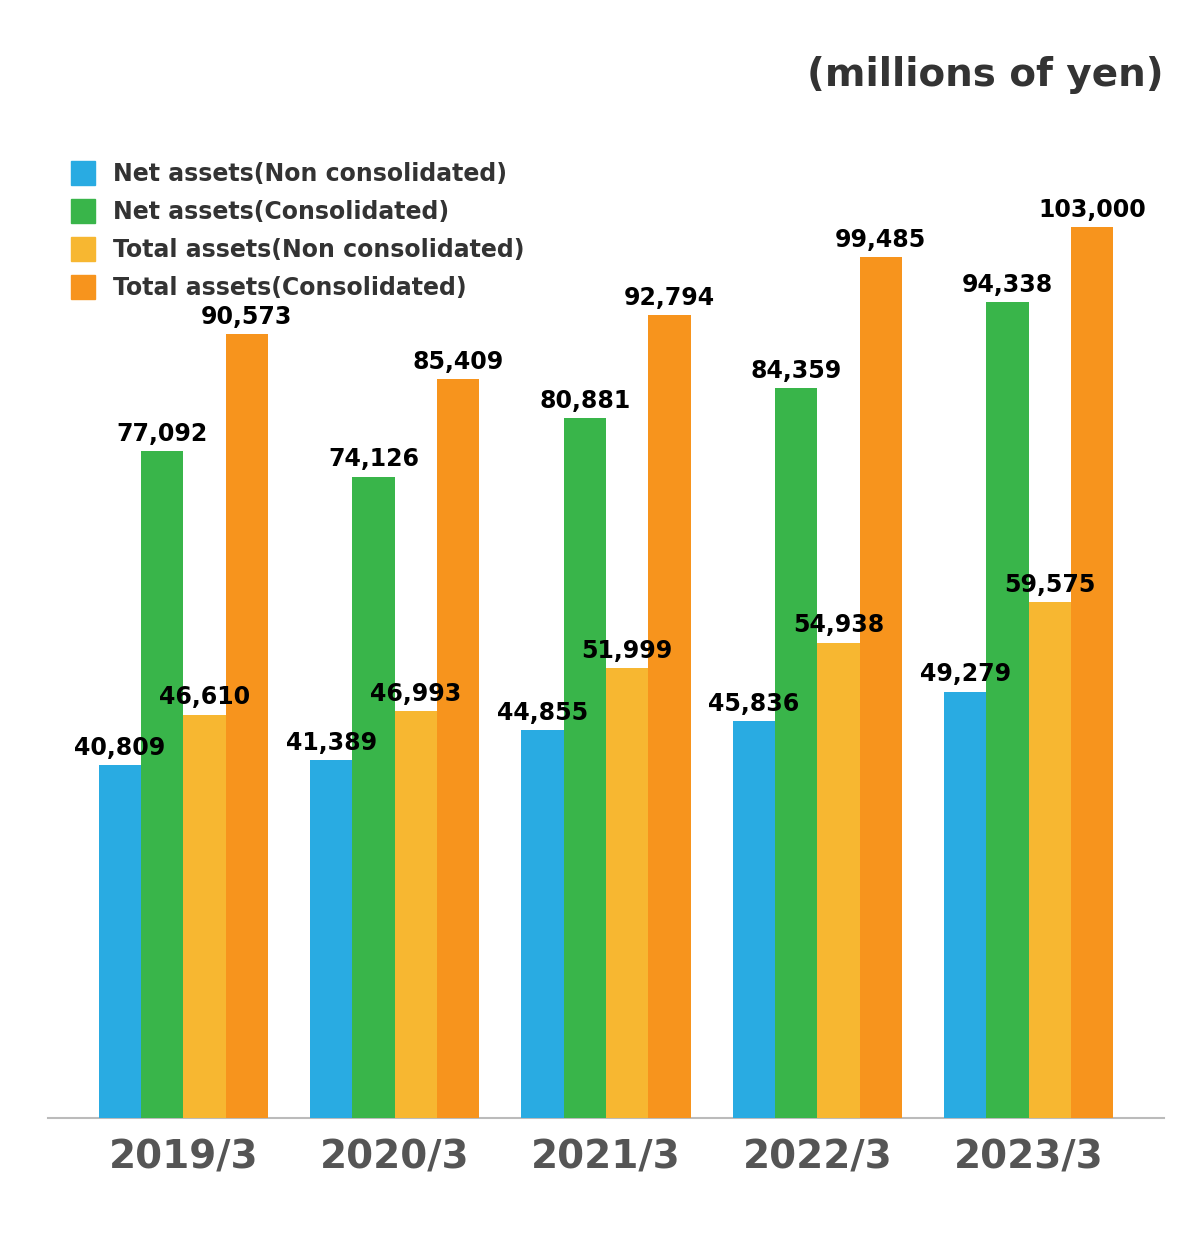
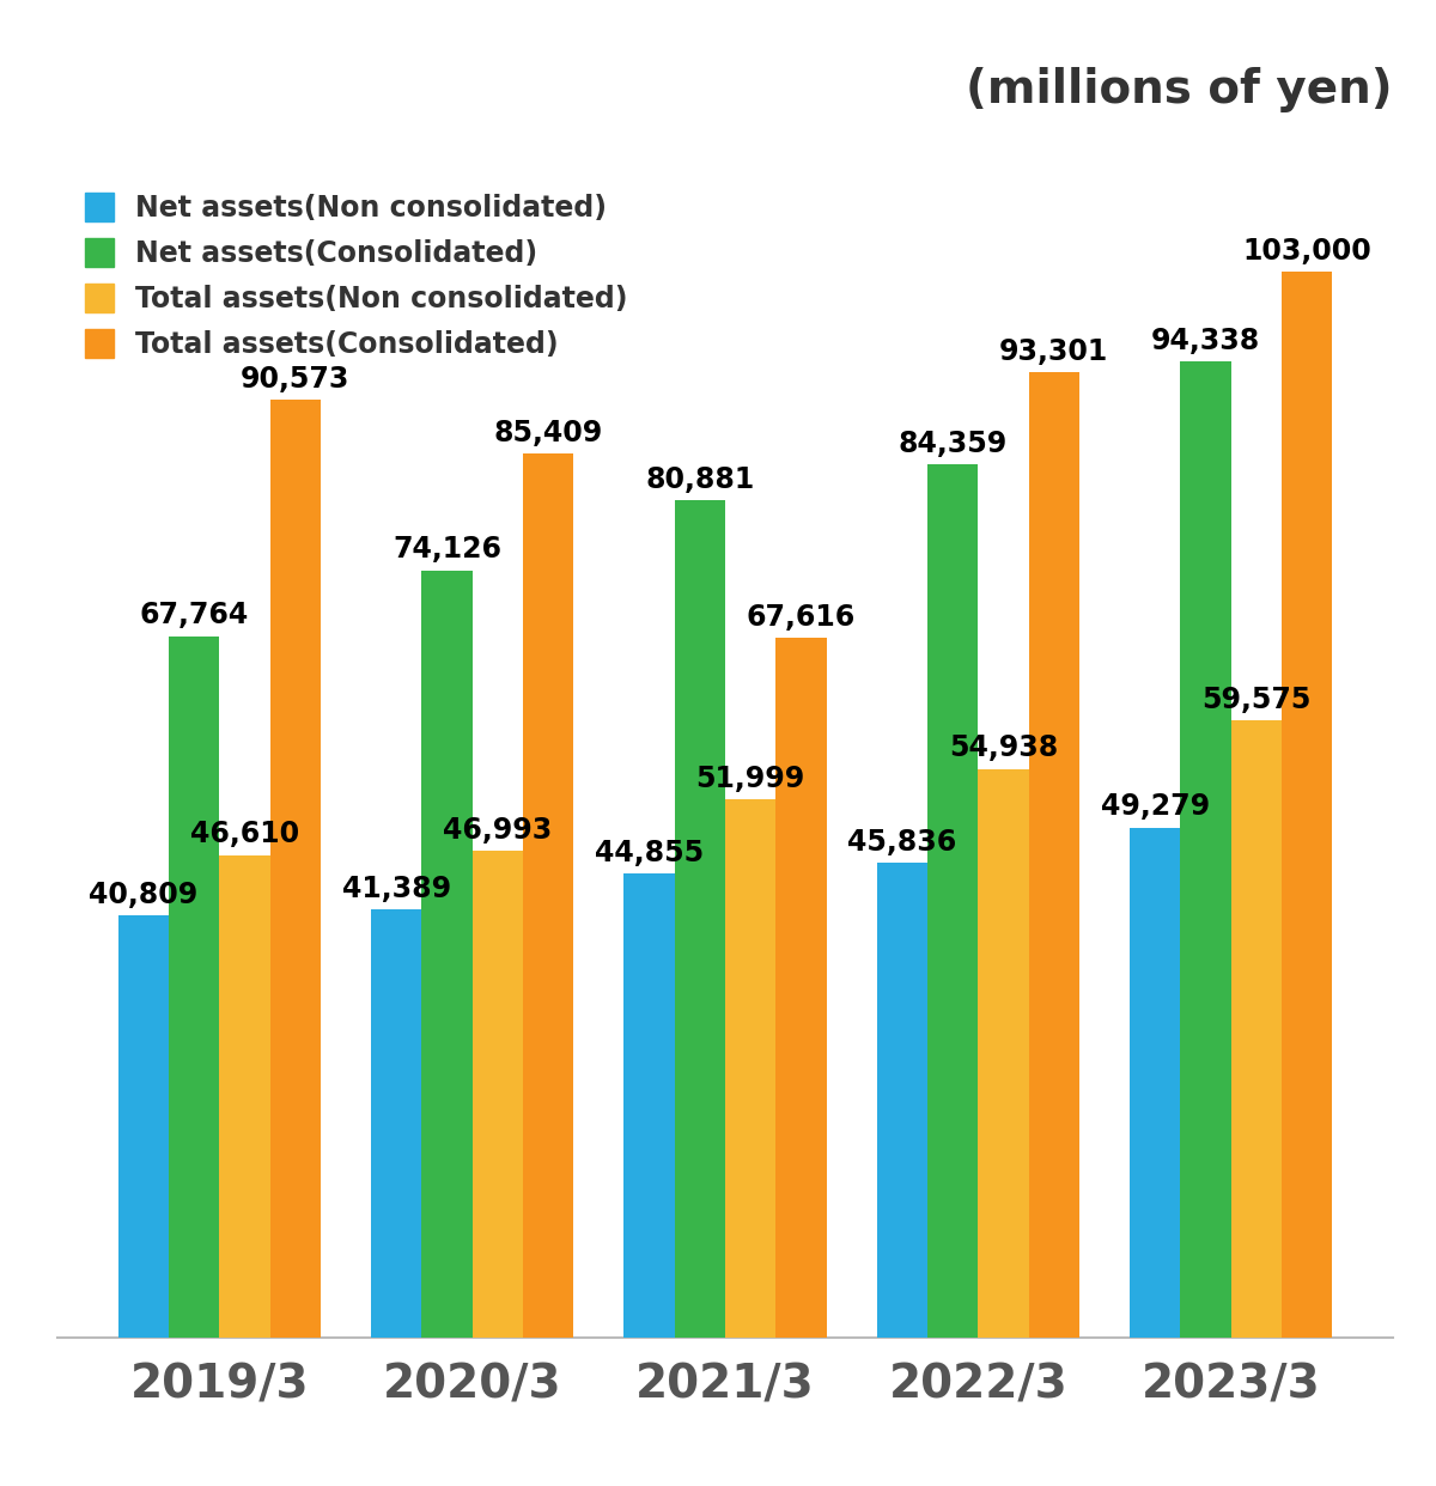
Net assets(Consolidated)/2019/3: 77,092 -> 67,764
Total assets(Consolidated)/2021/3: 92,794 -> 67,616
Total assets(Consolidated)/2022/3: 99,485 -> 93,301
